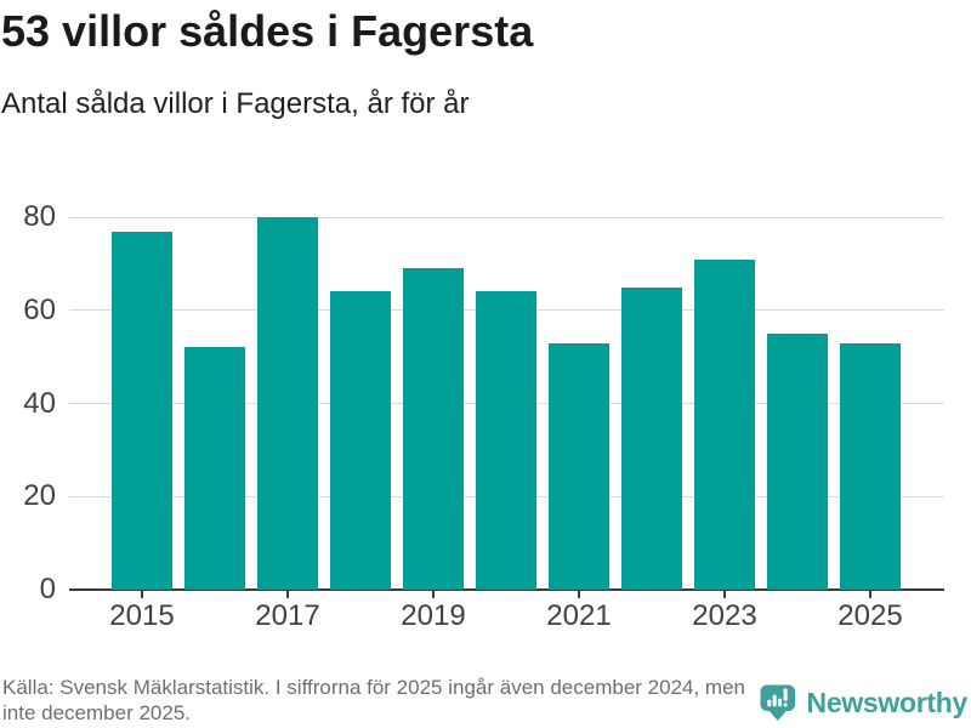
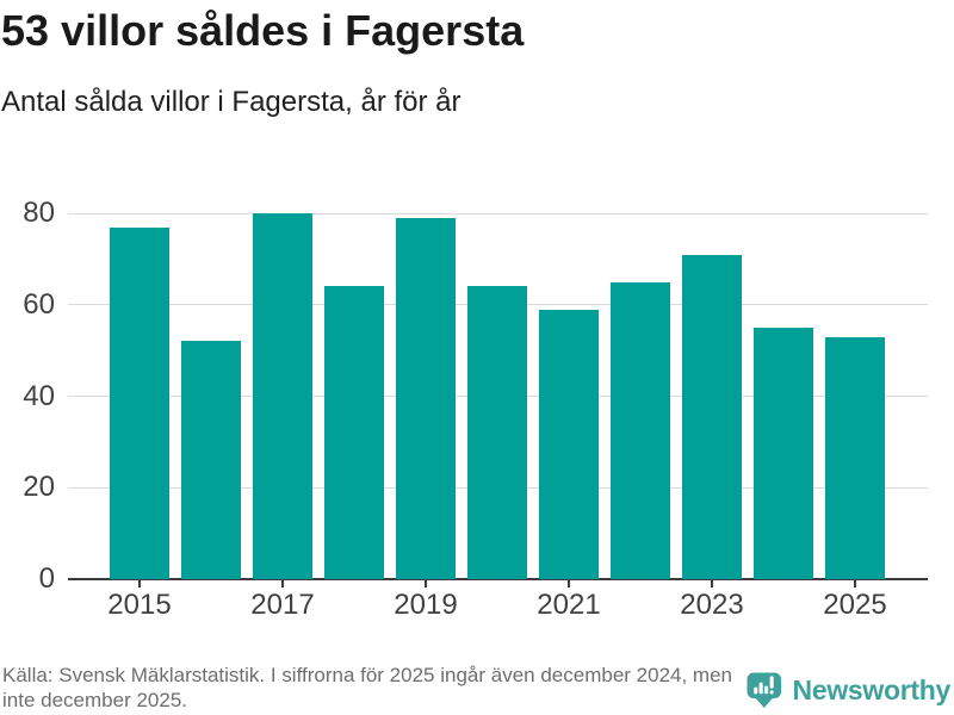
2019: 69 -> 79
2021: 53 -> 59
